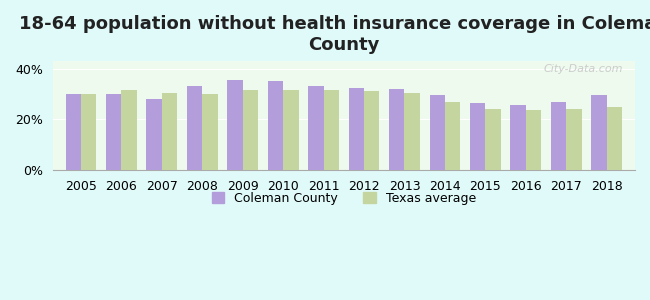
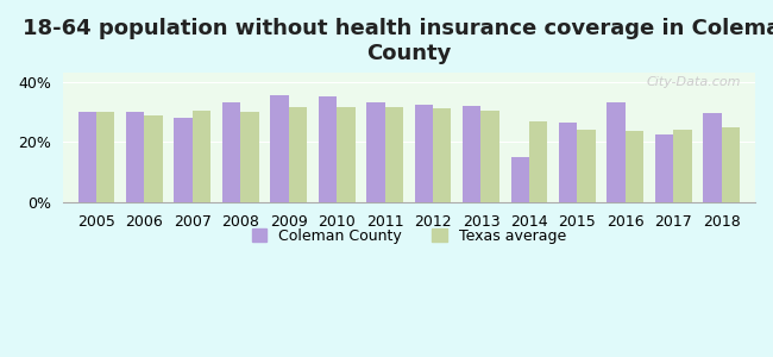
Texas average/2006: 31.5% -> 29.0%
Coleman County/2014: 29.5% -> 15.0%
Coleman County/2016: 25.5% -> 33.0%
Coleman County/2017: 27.0% -> 22.5%
